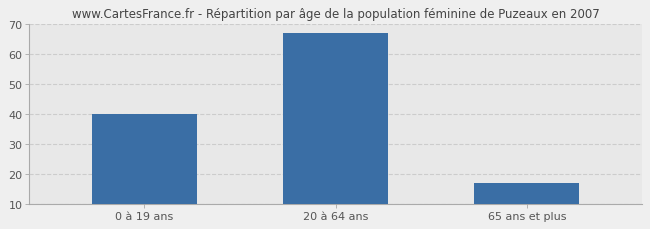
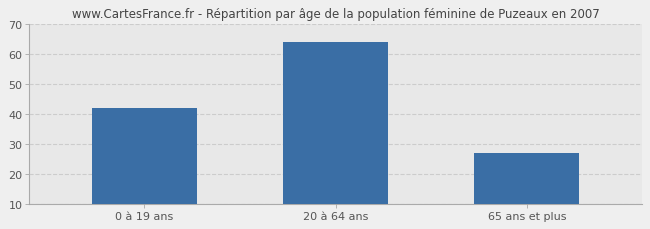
0 à 19 ans: 40 -> 42
20 à 64 ans: 67 -> 64
65 ans et plus: 17 -> 27
